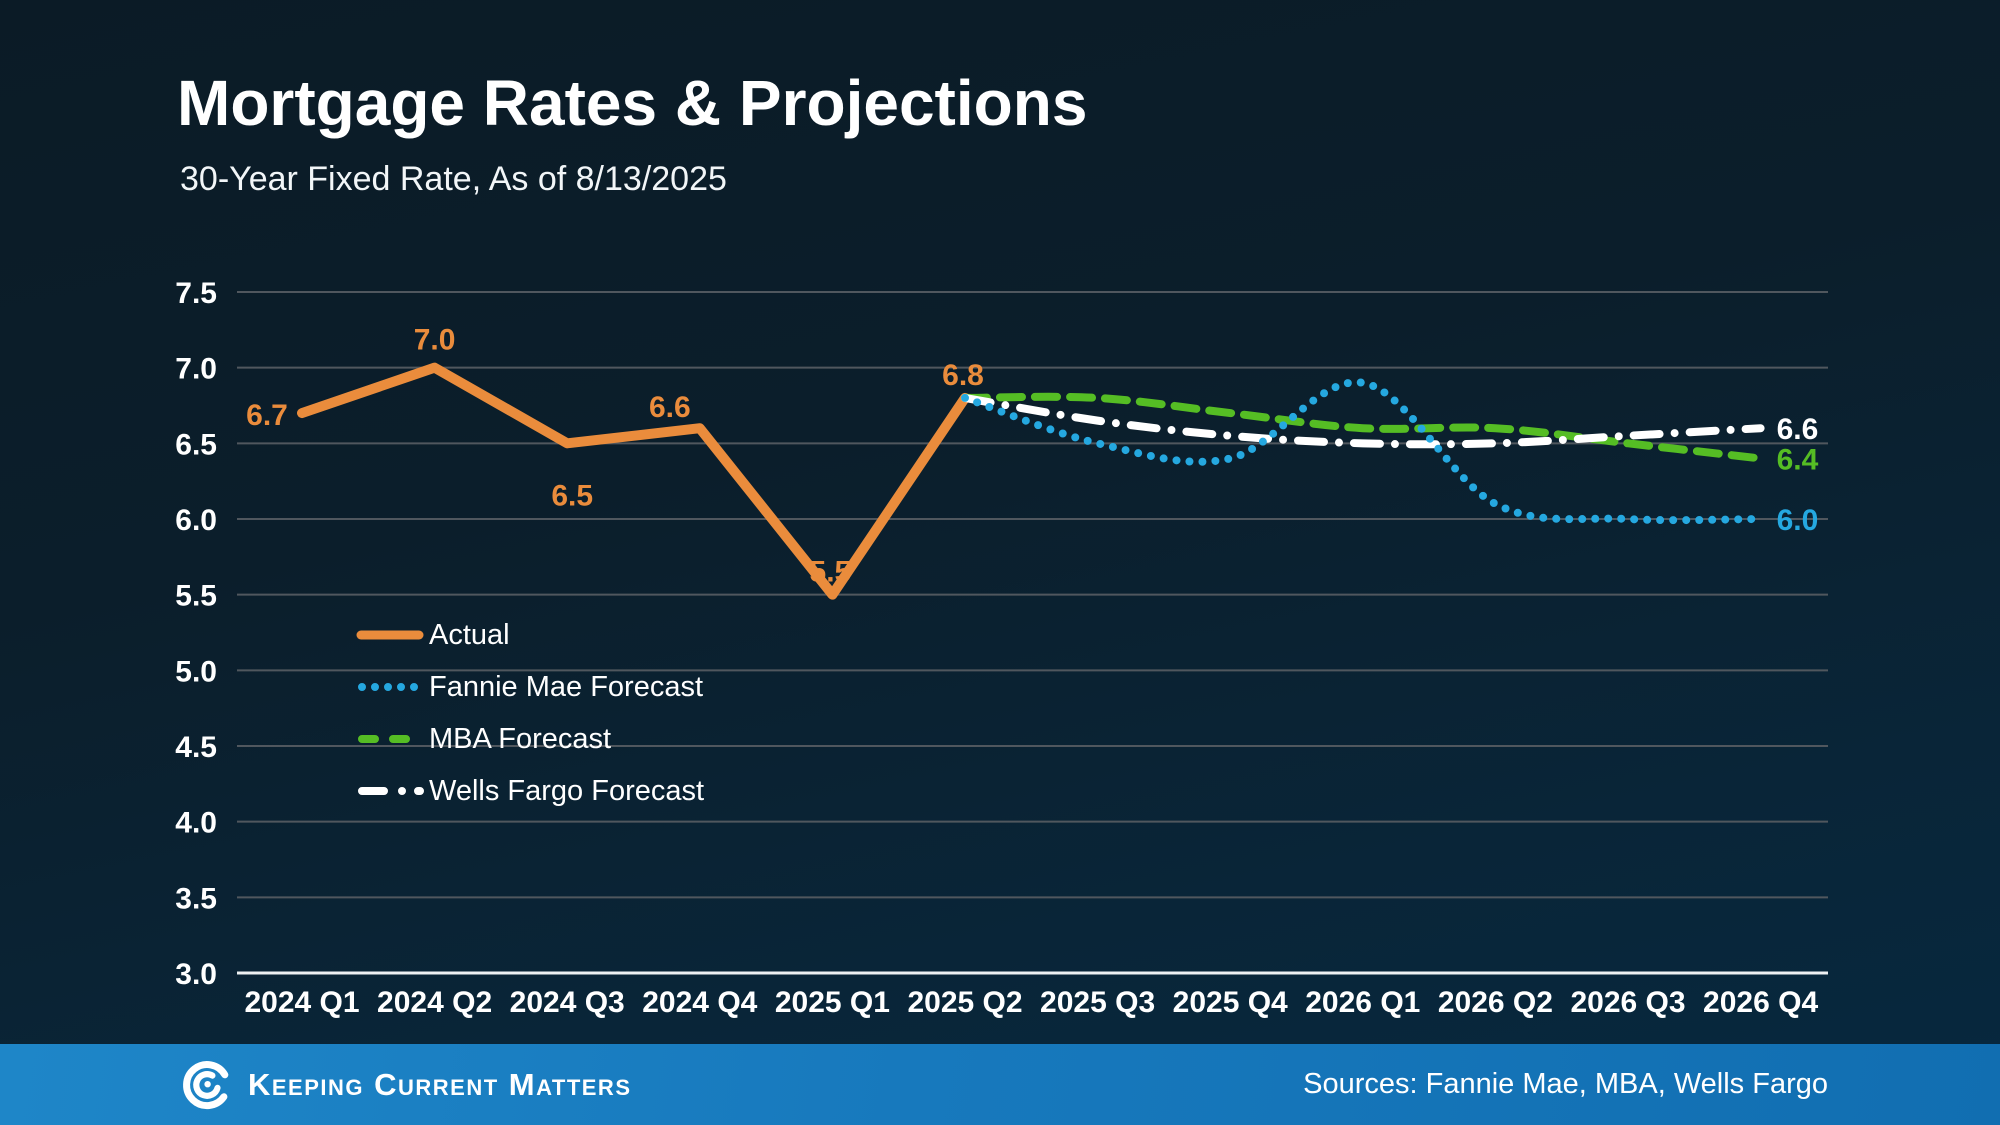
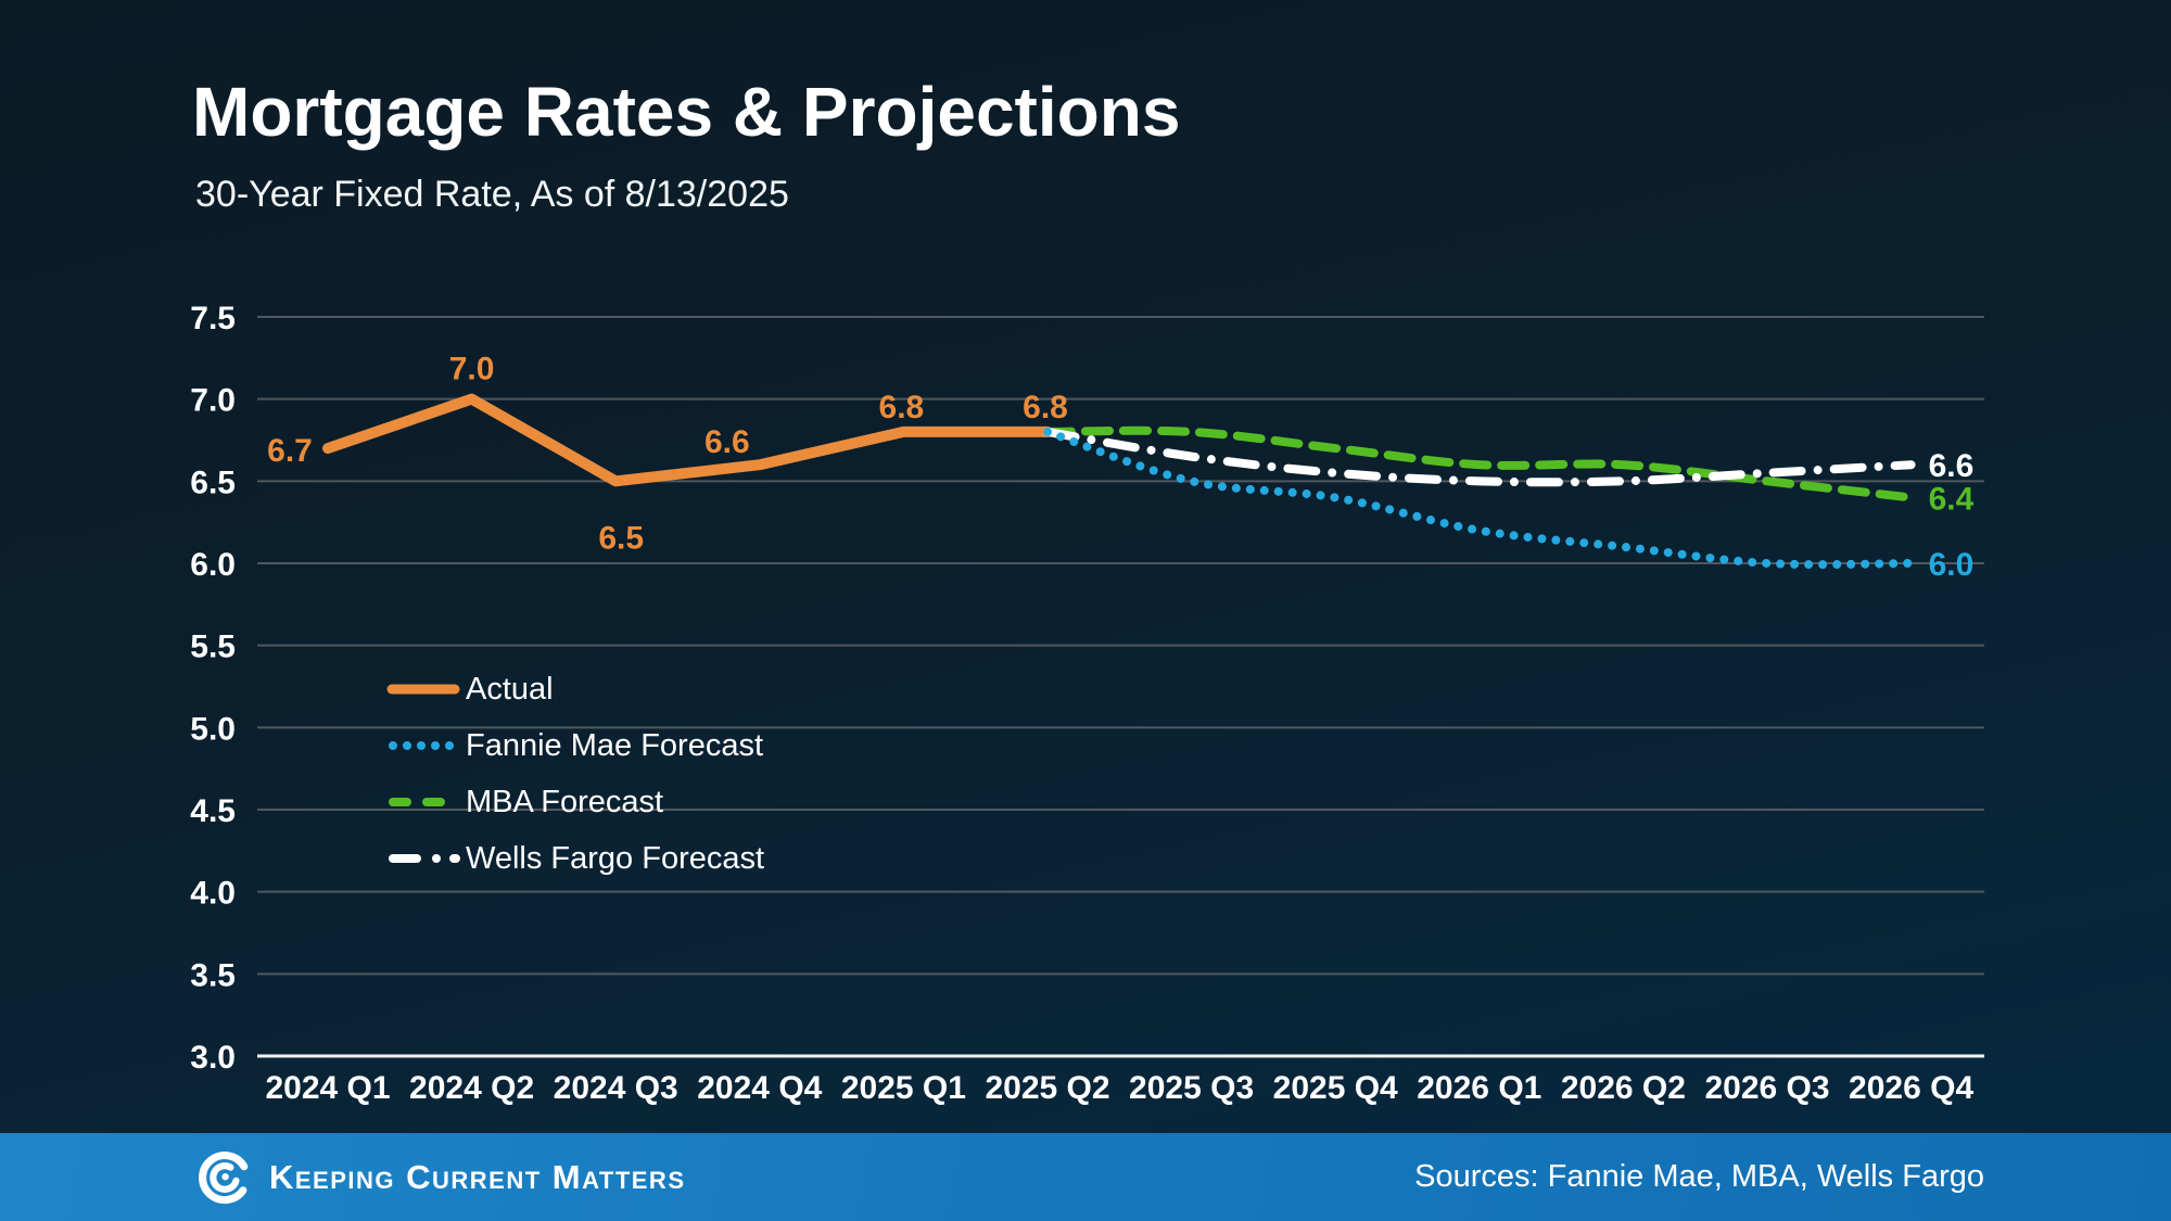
Actual/2025 Q1: 5.5 -> 6.8
Fannie Mae Forecast/2026 Q1: 6.9 -> 6.2
